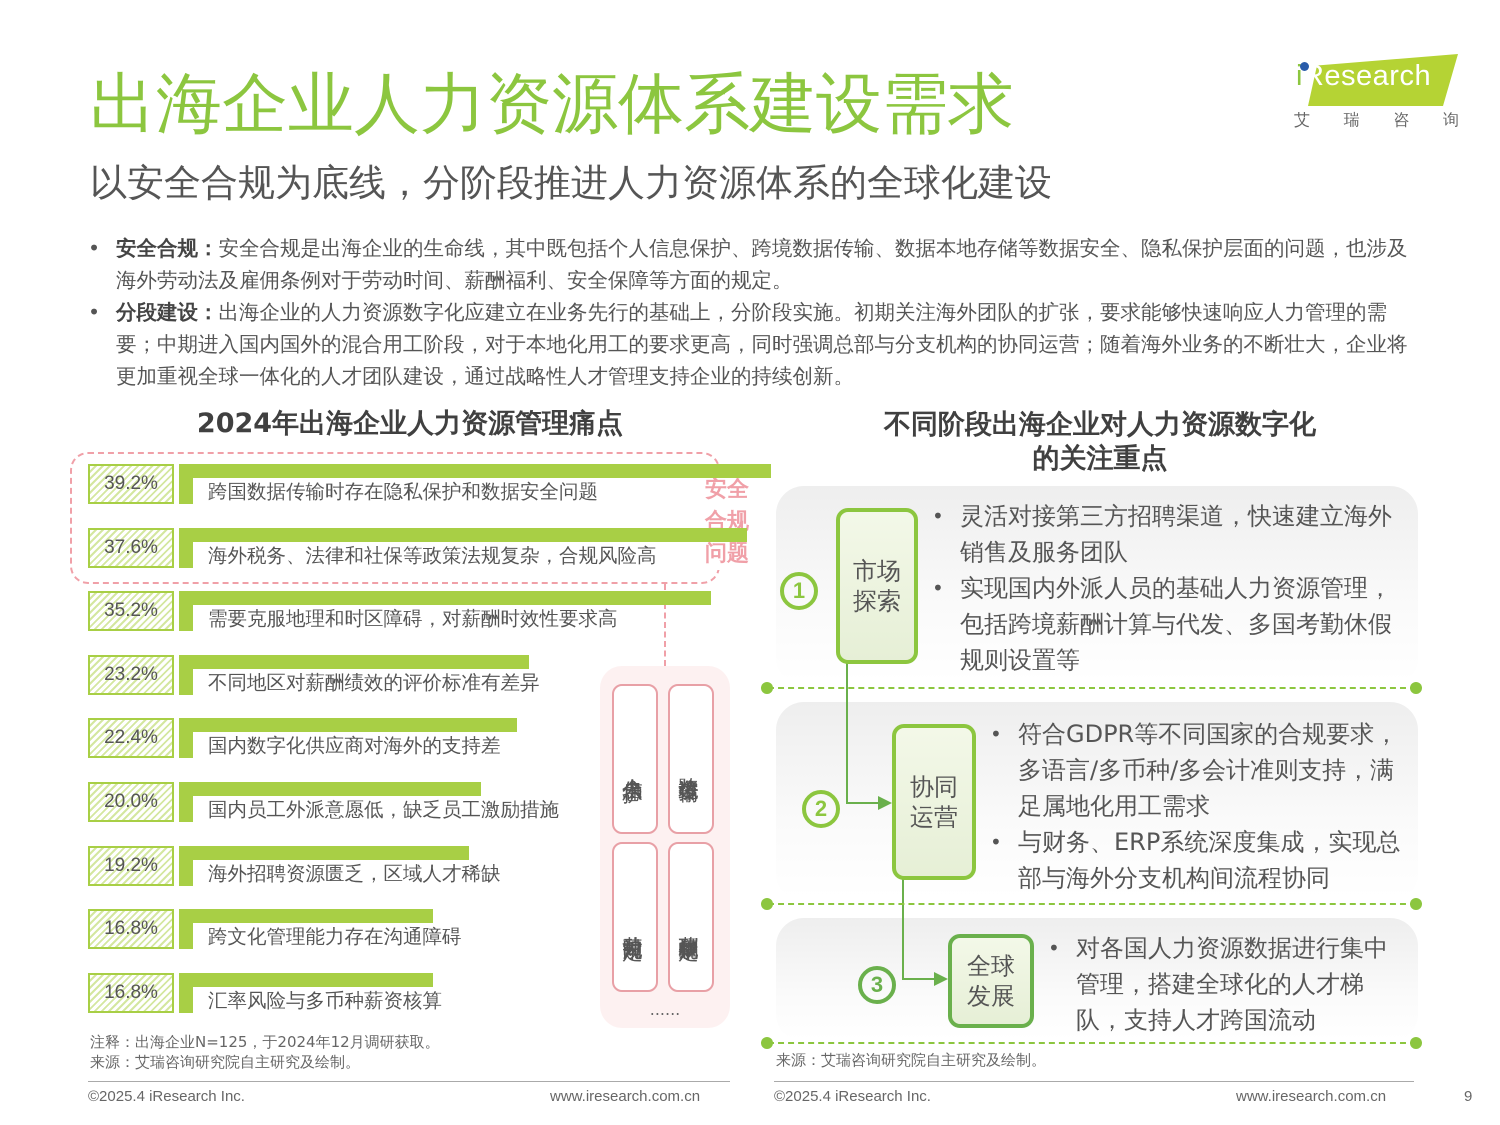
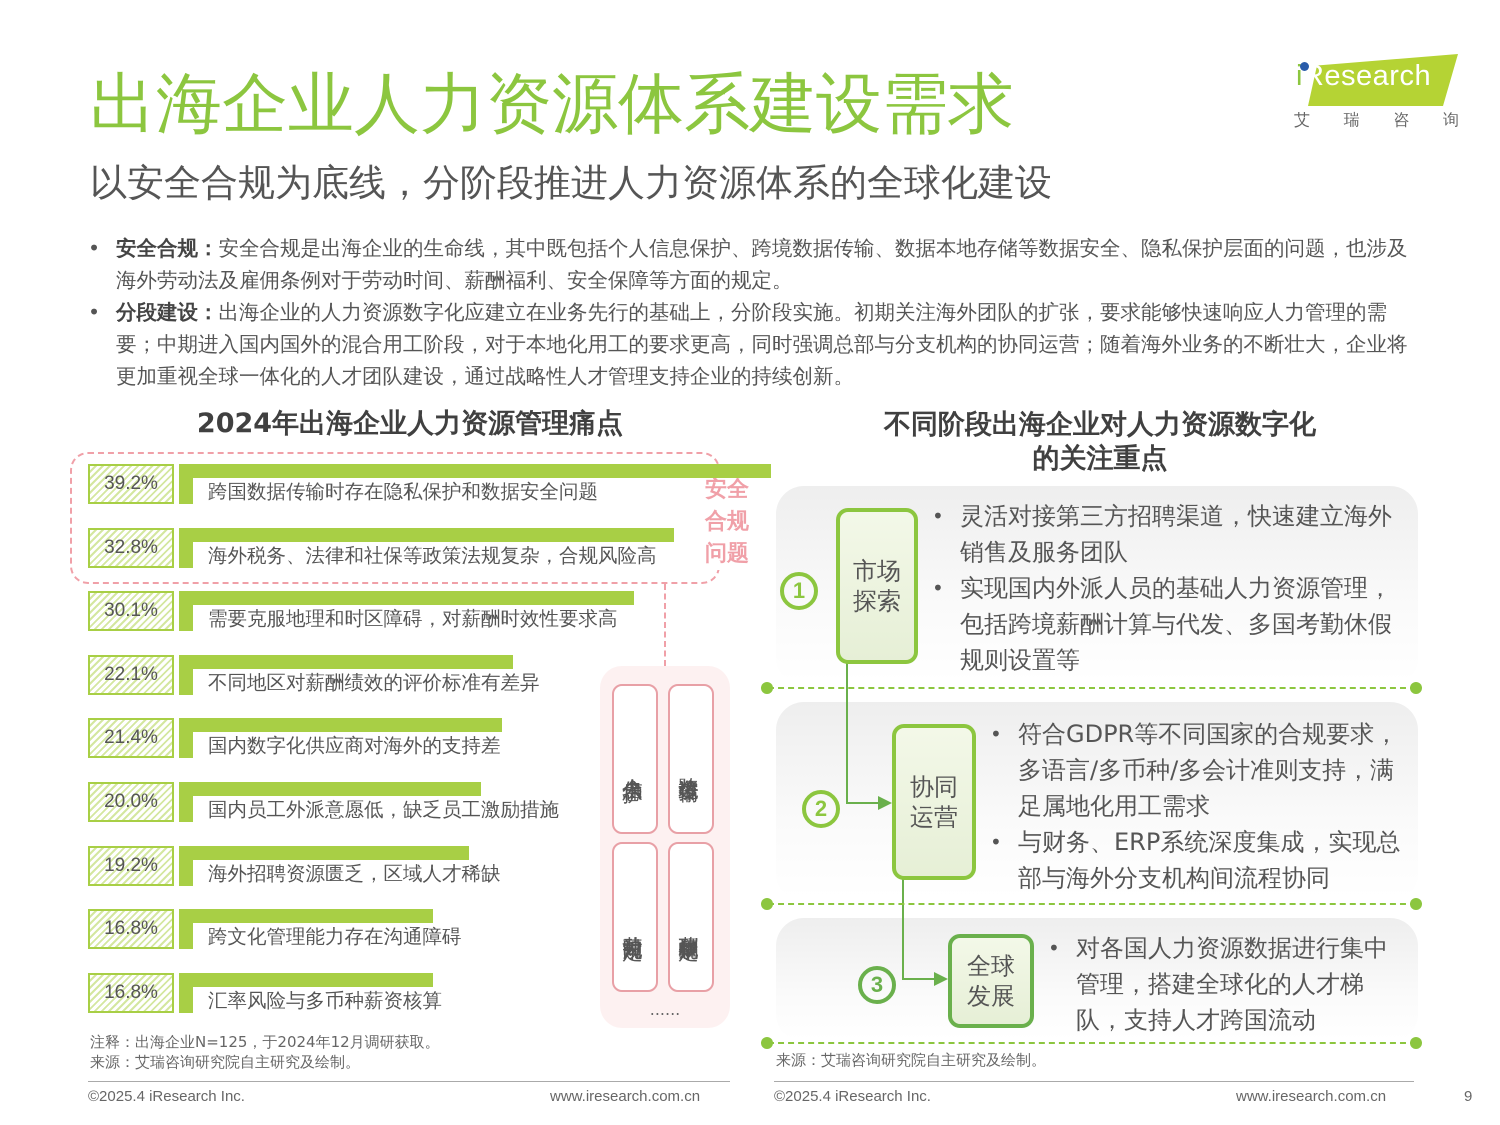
海外税务、法律和社保等政策法规复杂，合规风险高: 37.6% -> 32.8%
需要克服地理和时区障碍，对薪酬时效性要求高: 35.2% -> 30.1%
不同地区对薪酬绩效的评价标准有差异: 23.2% -> 22.1%
国内数字化供应商对海外的支持差: 22.4% -> 21.4%
